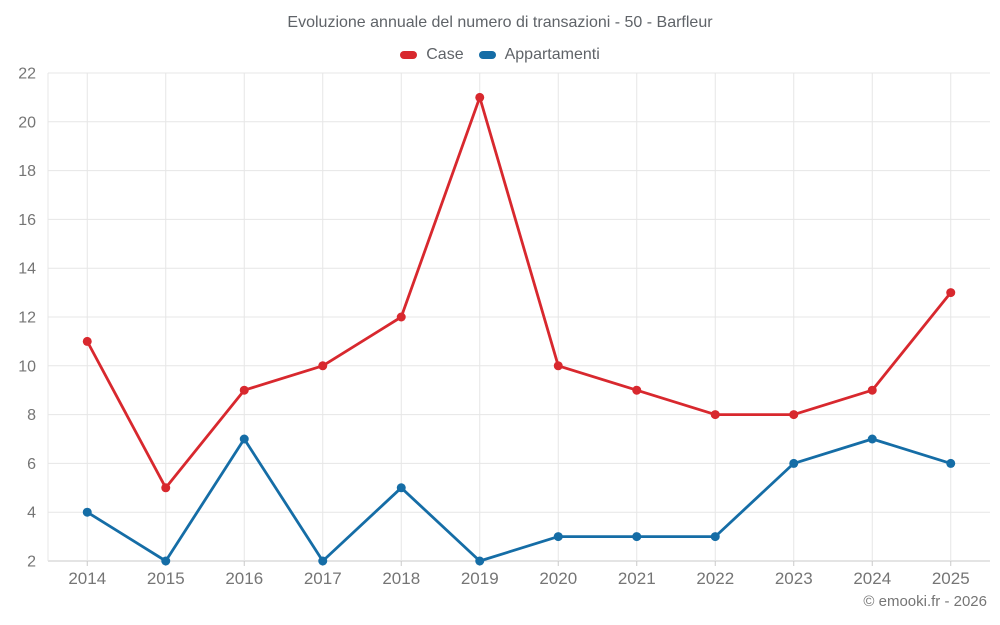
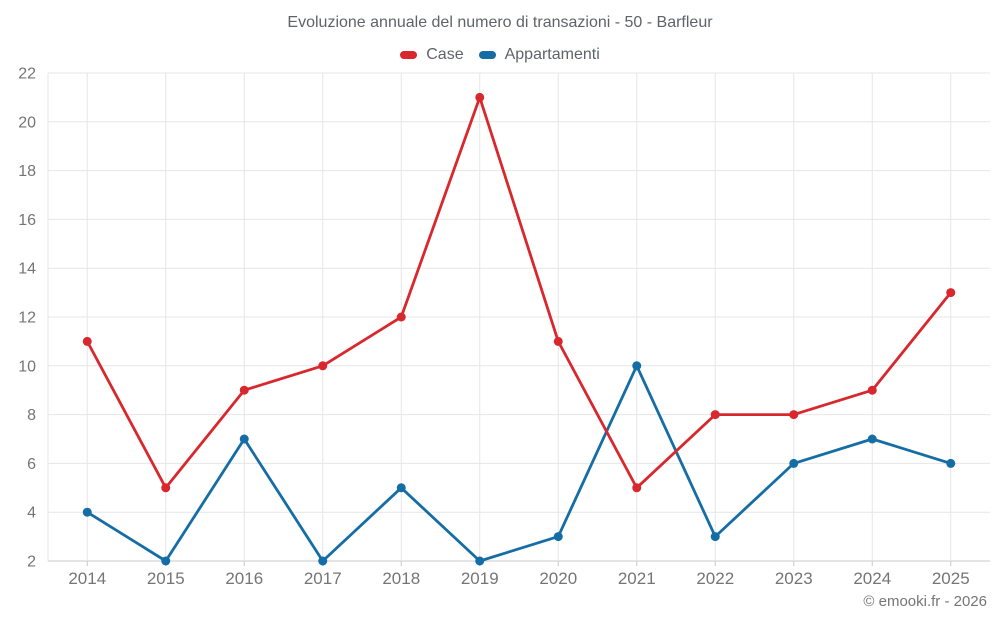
Case/2020: 10 -> 11
Case/2021: 9 -> 5
Appartamenti/2021: 3 -> 10
